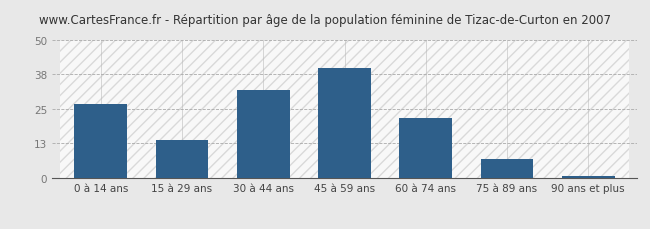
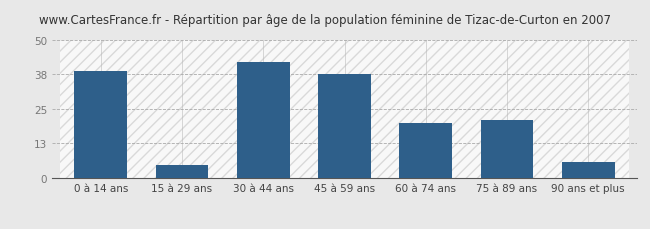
0 à 14 ans: 27 -> 39
15 à 29 ans: 14 -> 5
30 à 44 ans: 32 -> 42
45 à 59 ans: 40 -> 38
60 à 74 ans: 22 -> 20
75 à 89 ans: 7 -> 21
90 ans et plus: 1 -> 6
